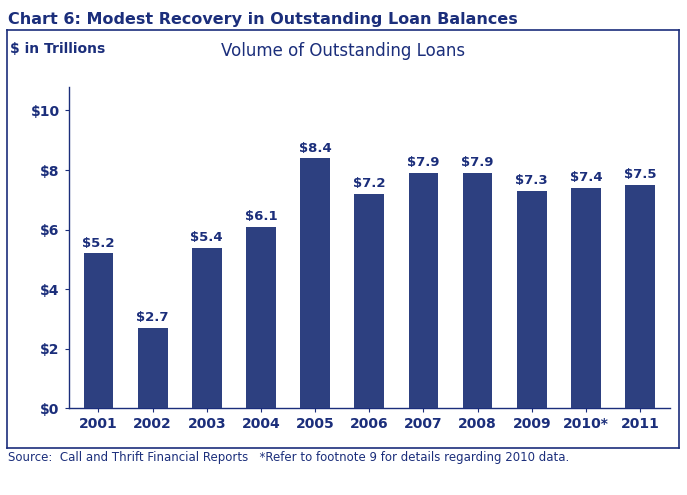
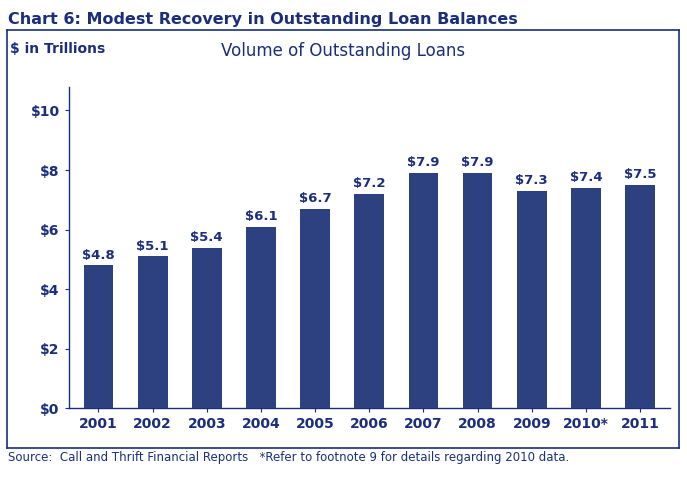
2001: $5.2 -> $4.8
2002: $2.7 -> $5.1
2005: $8.4 -> $6.7
